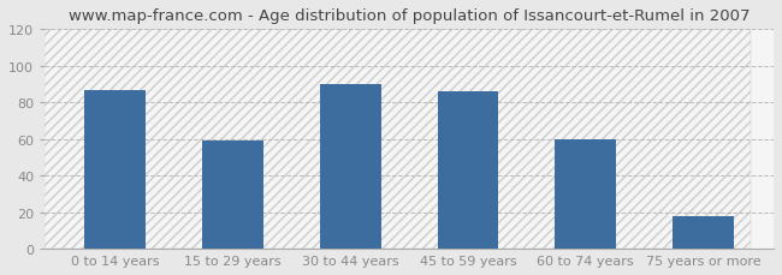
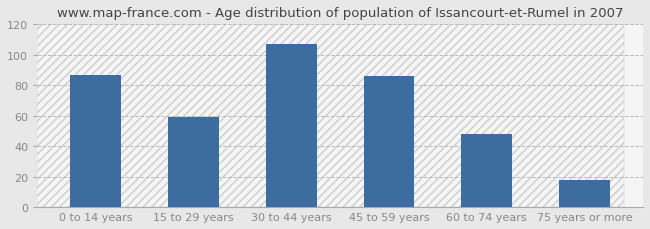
30 to 44 years: 90 -> 107
60 to 74 years: 60 -> 48
